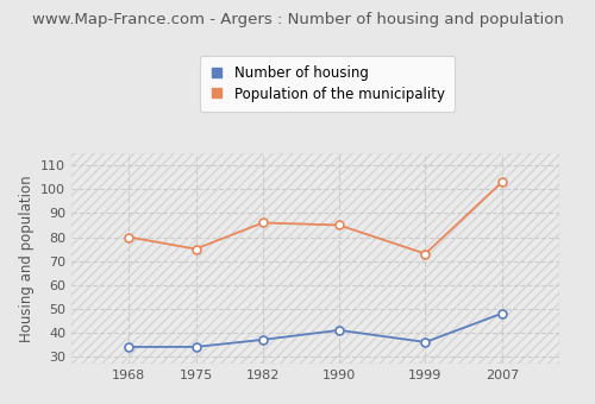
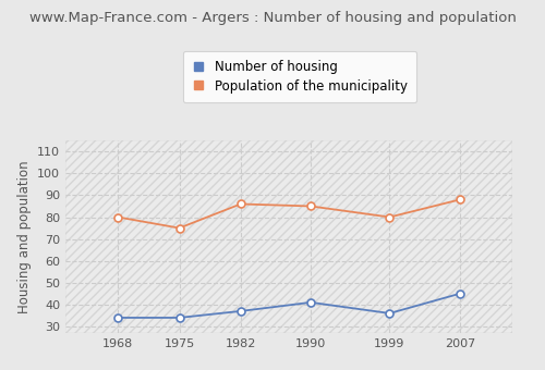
Population of the municipality/1999: 73 -> 80
Number of housing/2007: 48 -> 45
Population of the municipality/2007: 103 -> 88
